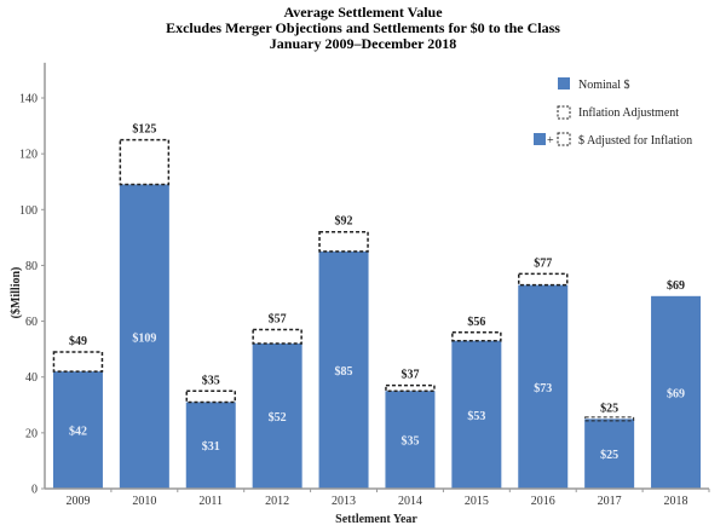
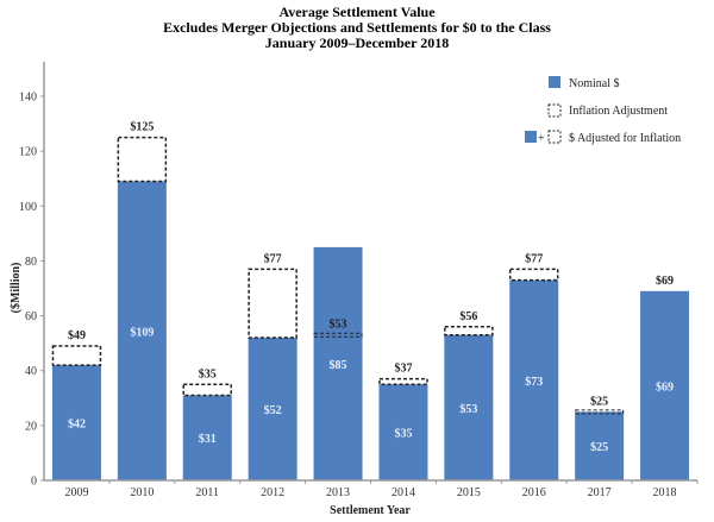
$ Adjusted for Inflation/2012: $57 -> $77
$ Adjusted for Inflation/2013: $92 -> $53
